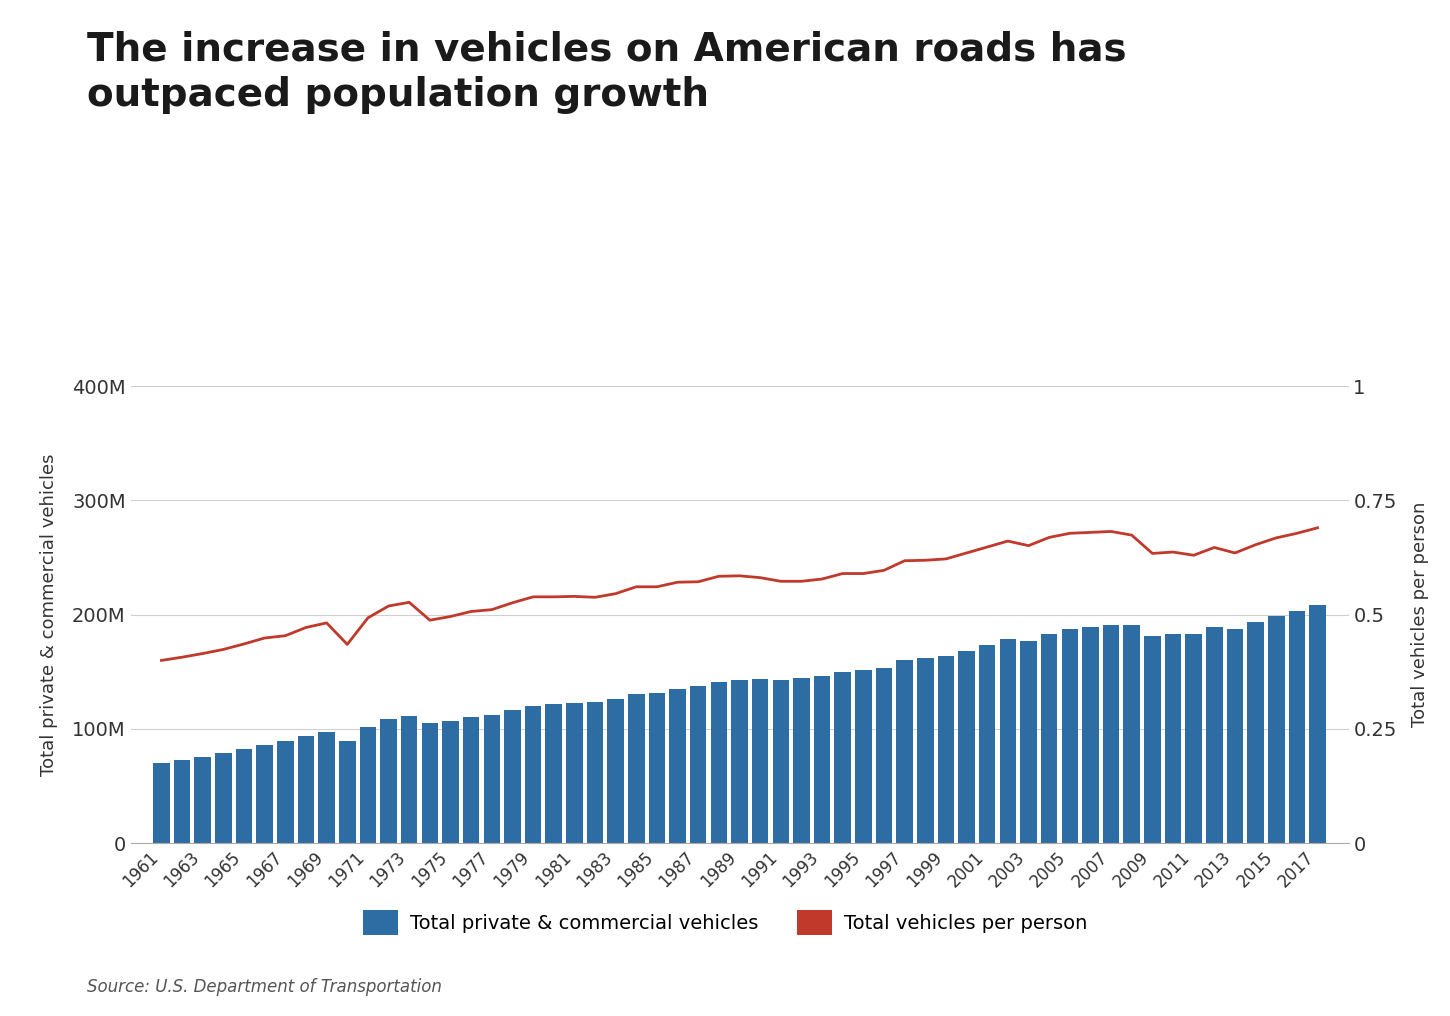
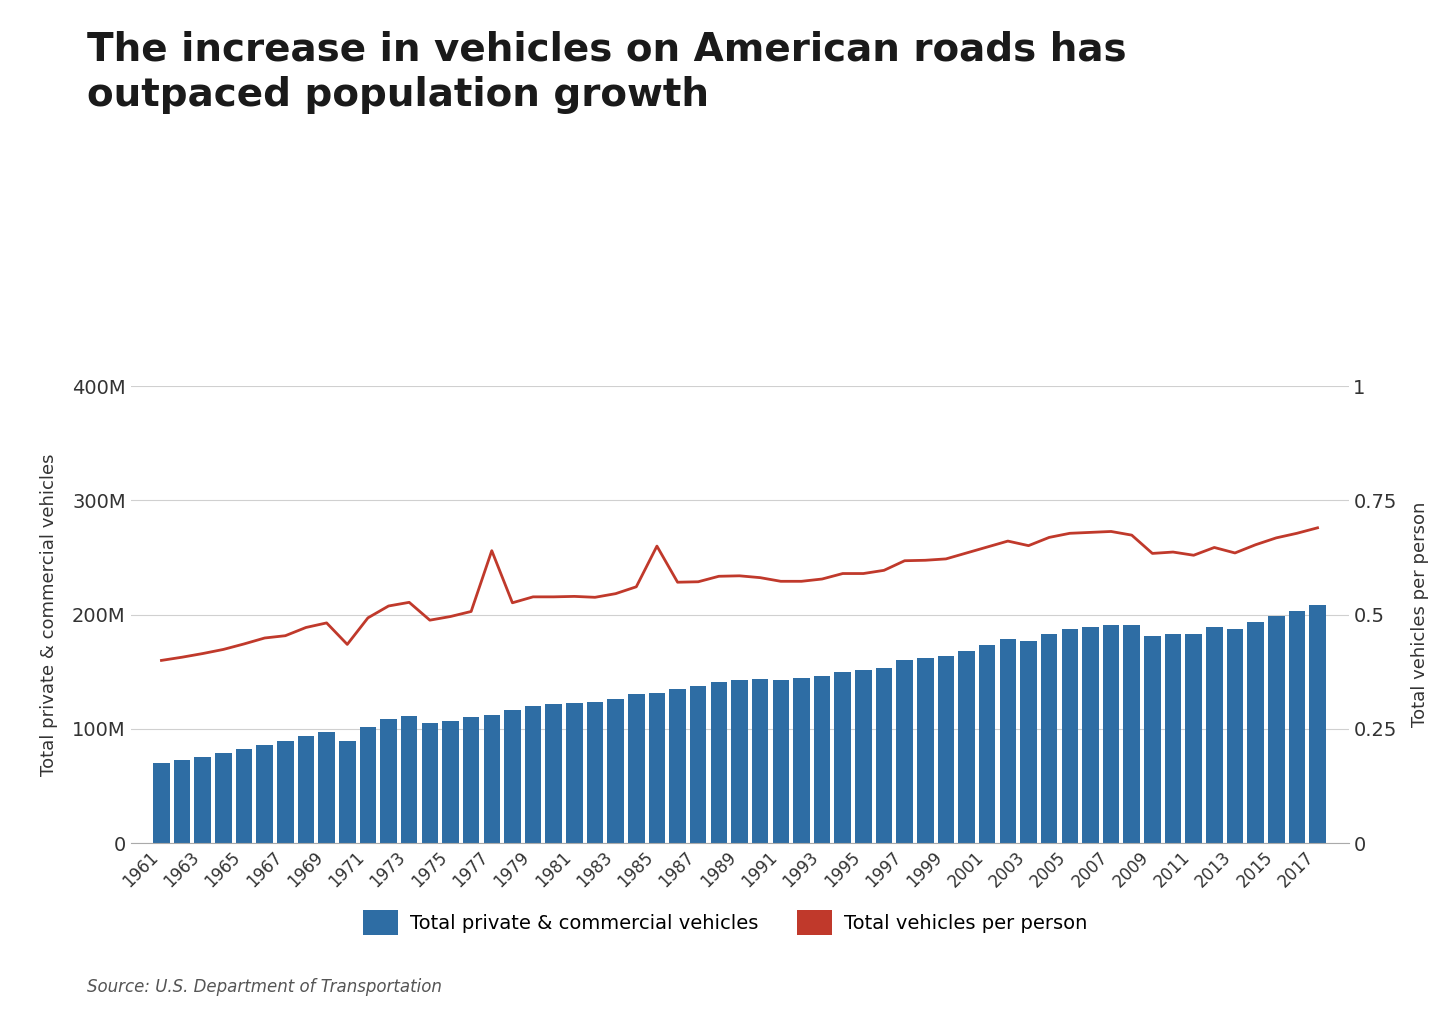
Total vehicles per person/1977: 0.511 -> 0.640
Total vehicles per person/1985: 0.561 -> 0.650
